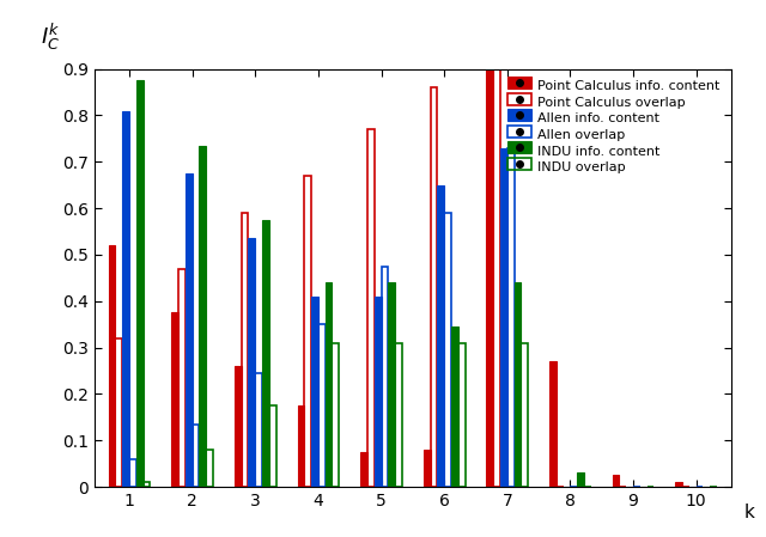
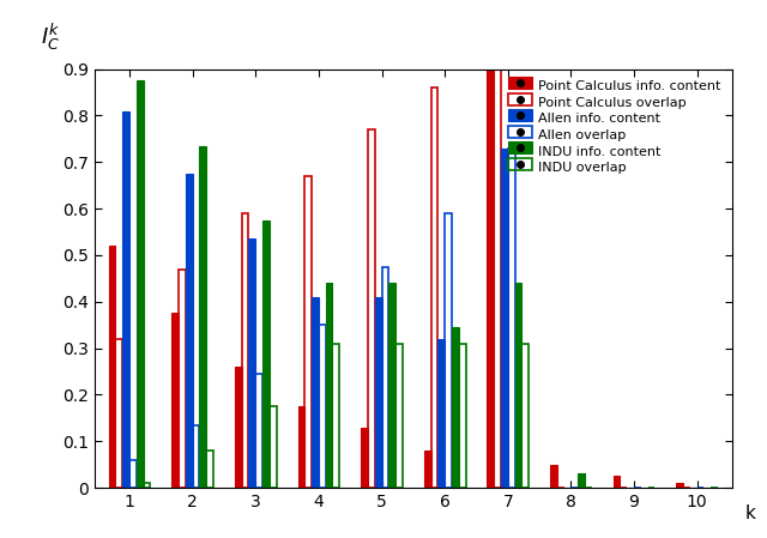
Point Calculus info. content/5: 0.075 -> 0.130
Allen info. content/6: 0.650 -> 0.320
Point Calculus info. content/8: 0.270 -> 0.050
